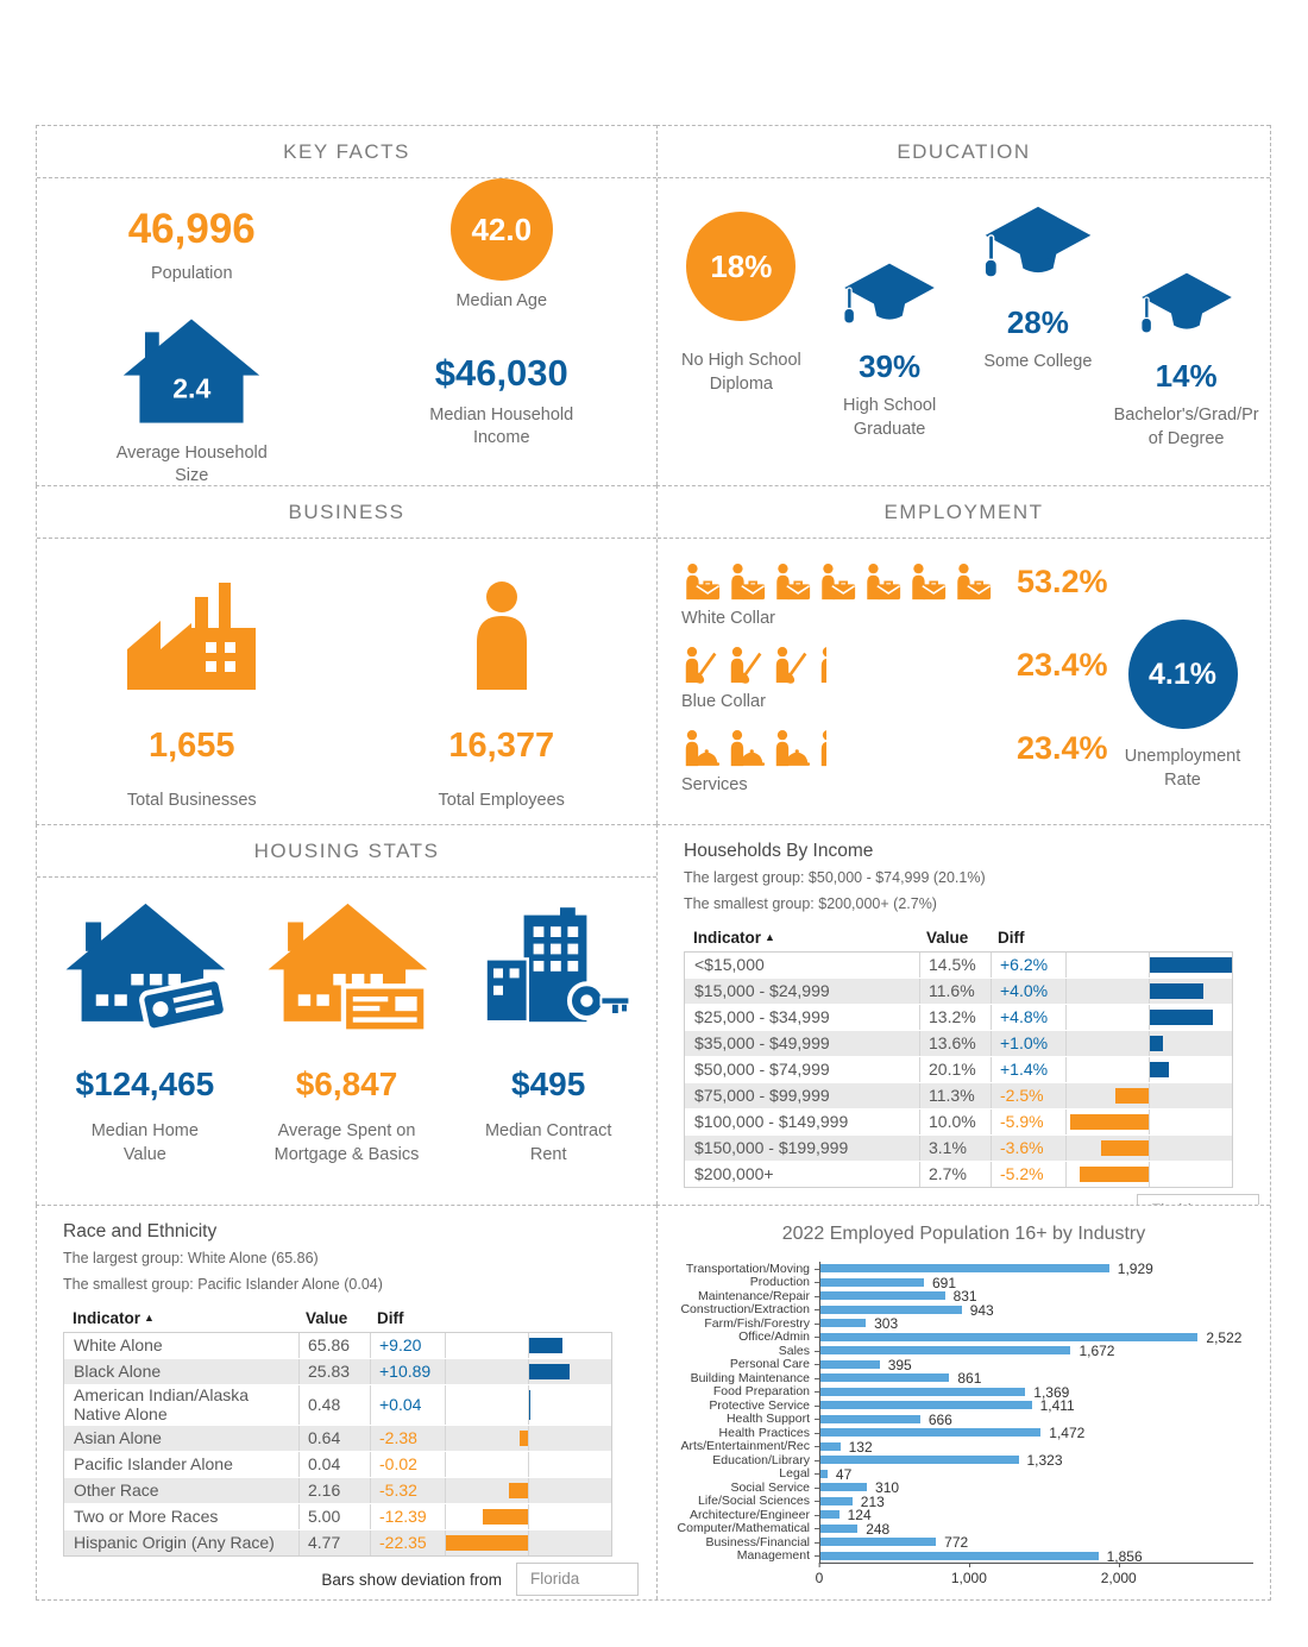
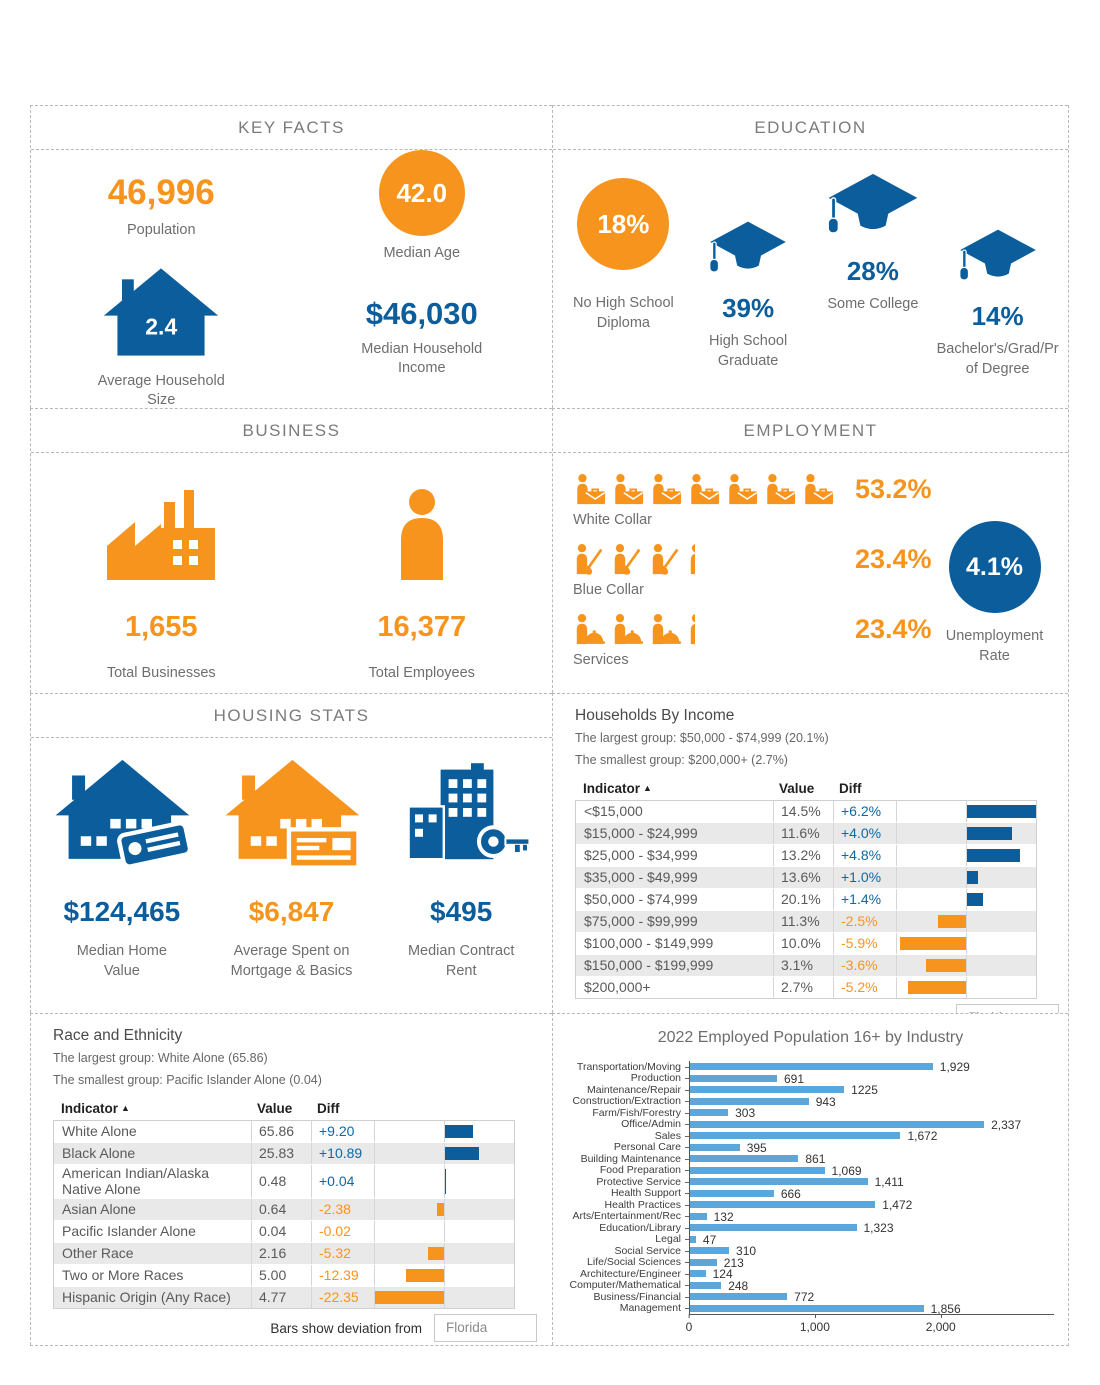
2022 Employed Population 16+ by Industry/Maintenance/Repair: 831 -> 1225
2022 Employed Population 16+ by Industry/Office/Admin: 2,522 -> 2,337
2022 Employed Population 16+ by Industry/Food Preparation: 1,369 -> 1,069
